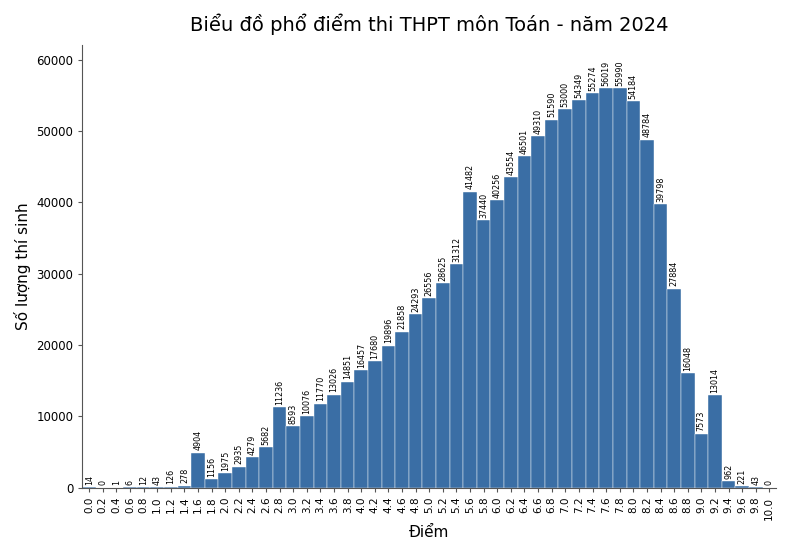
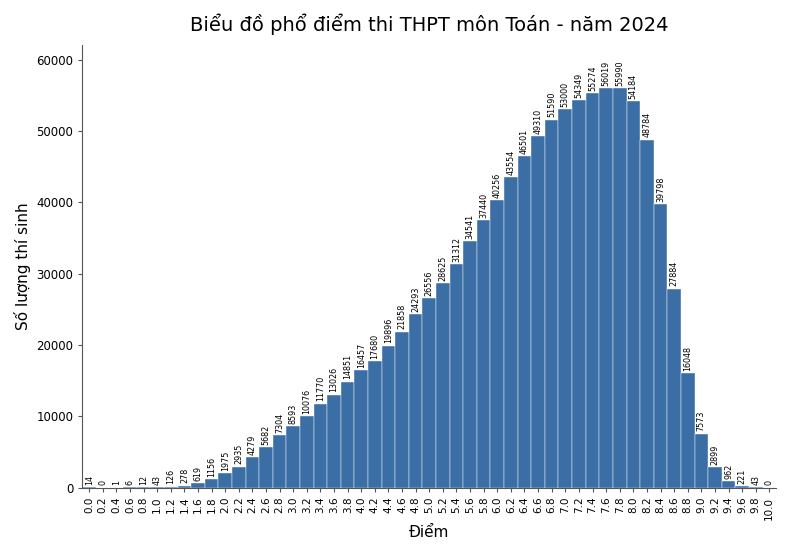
1.6: 4904 -> 619
2.8: 11236 -> 7304
5.6: 41482 -> 34541
9.2: 13014 -> 2899
